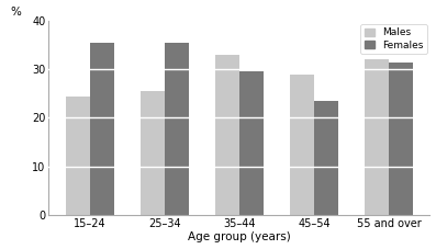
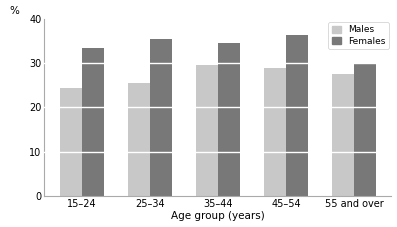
Females/15–24: 35.5 -> 33.5
Males/35–44: 33.0 -> 29.5
Females/35–44: 29.5 -> 34.5
Females/45–54: 23.5 -> 36.5
Males/55 and over: 32.0 -> 27.5
Females/55 and over: 31.5 -> 30.0
